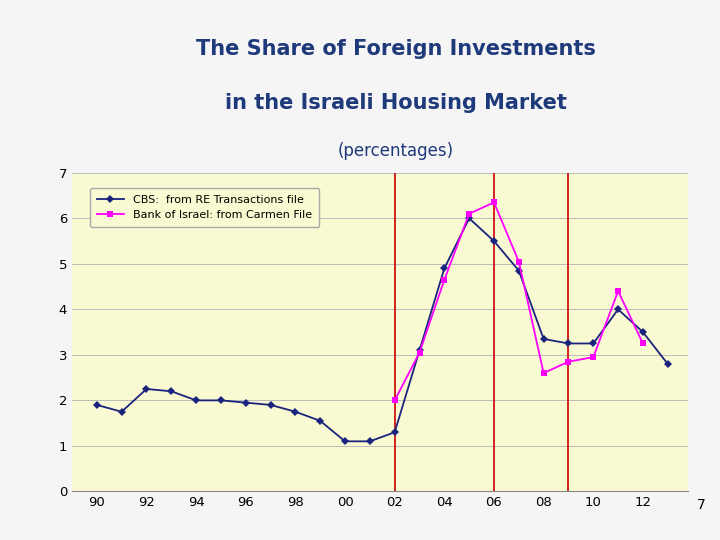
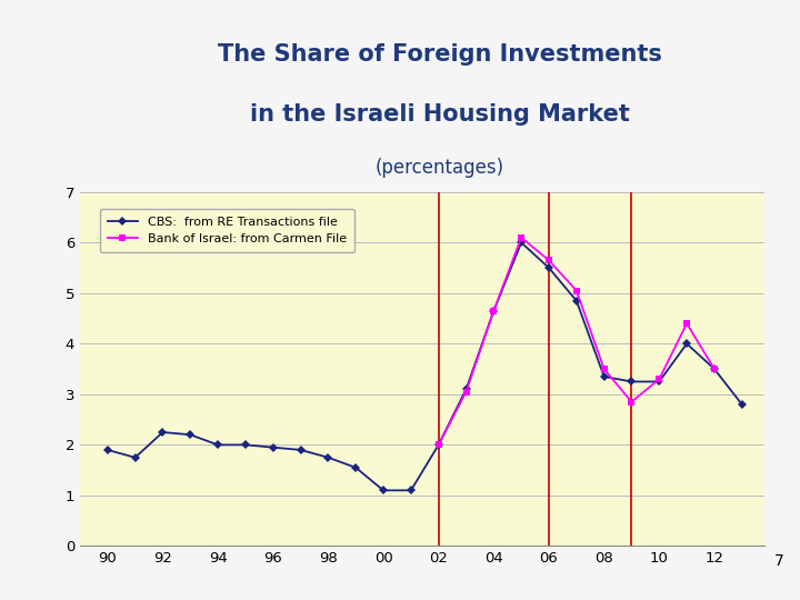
CBS: from RE Transactions file/02: 1.30 -> 2.00
CBS: from RE Transactions file/04: 4.90 -> 4.65
Bank of Israel: from Carmen File/06: 6.35 -> 5.65
Bank of Israel: from Carmen File/08: 2.60 -> 3.50
Bank of Israel: from Carmen File/10: 2.95 -> 3.30
Bank of Israel: from Carmen File/12: 3.25 -> 3.50
